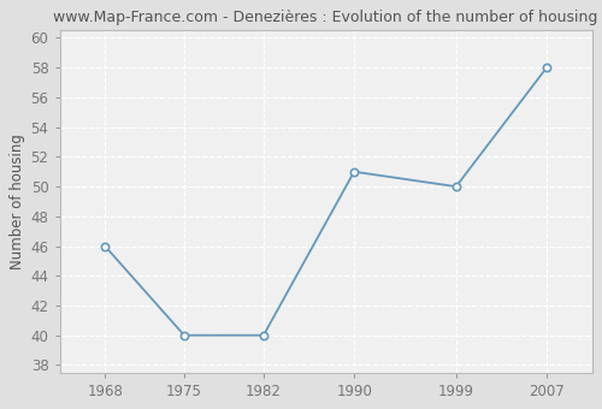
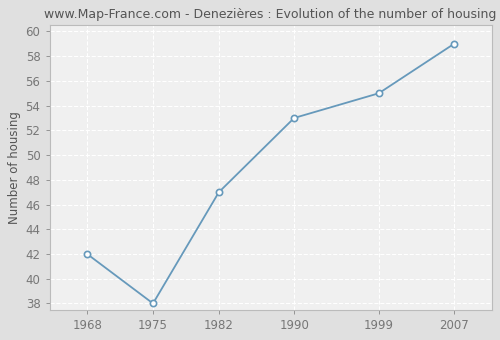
1968: 46 -> 42
1975: 40 -> 38
1982: 40 -> 47
1990: 51 -> 53
1999: 50 -> 55
2007: 58 -> 59
